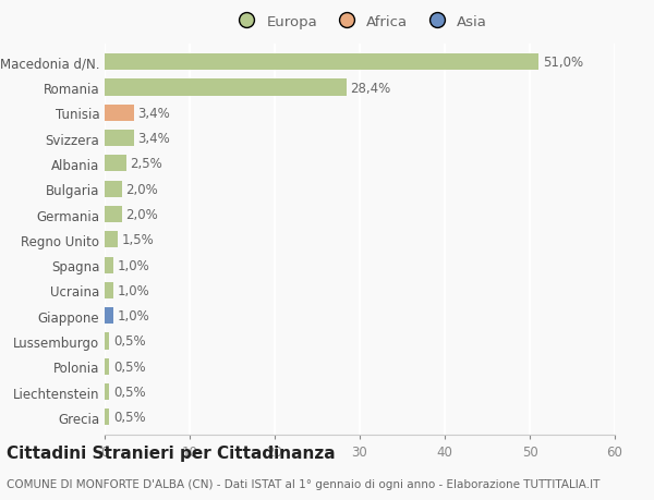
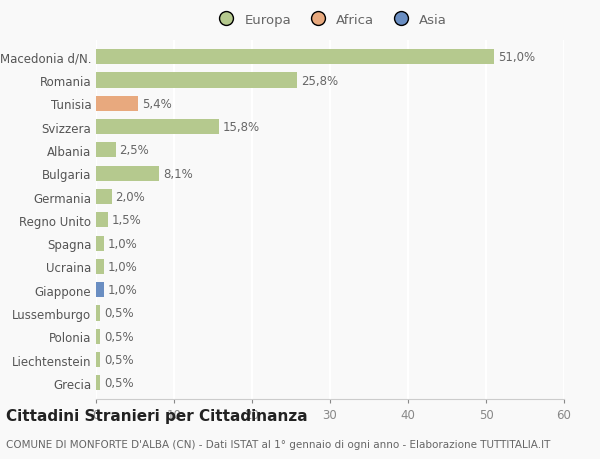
Romania: 28,4% -> 25,8%
Tunisia: 3,4% -> 5,4%
Svizzera: 3,4% -> 15,8%
Bulgaria: 2,0% -> 8,1%
